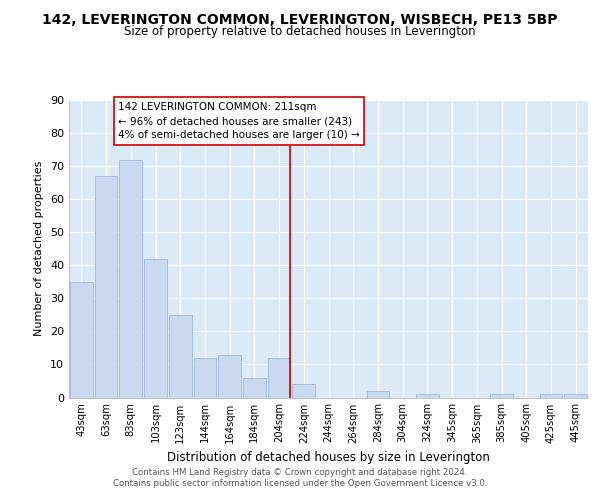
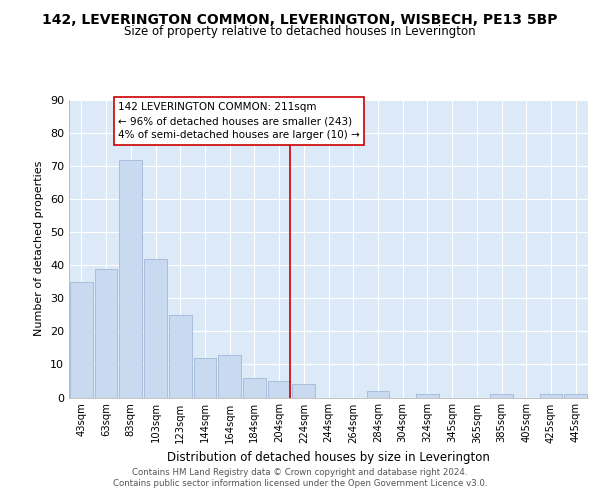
63sqm: 67 -> 39
204sqm: 12 -> 5
